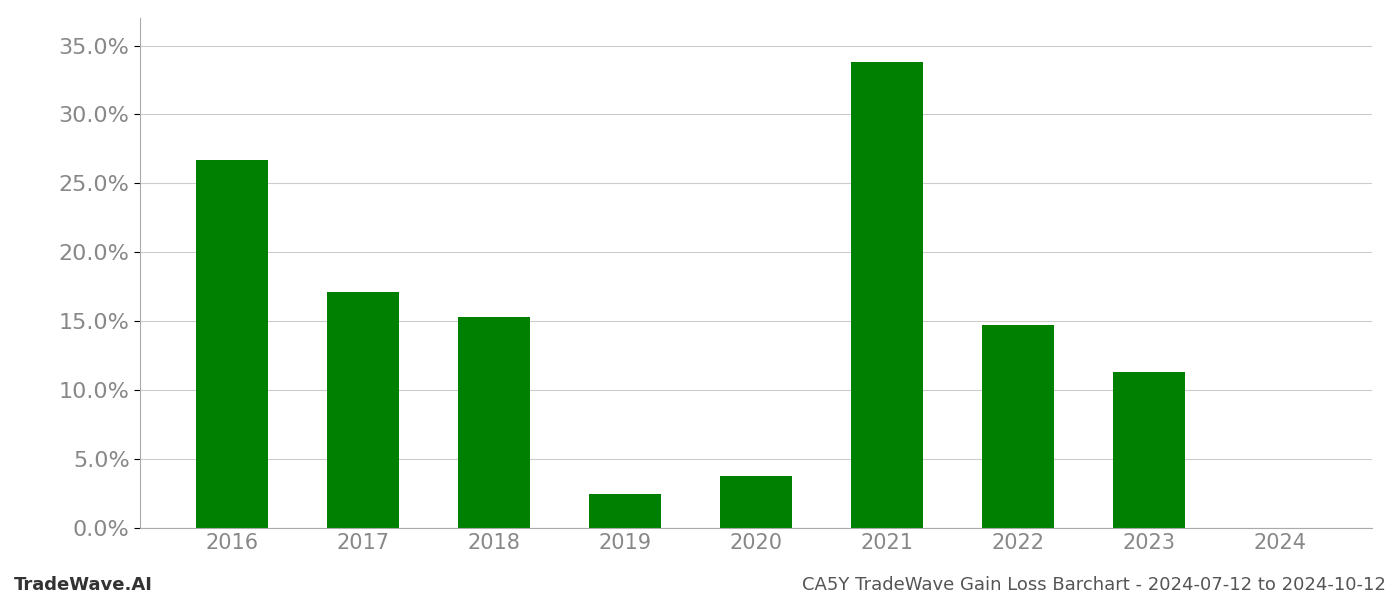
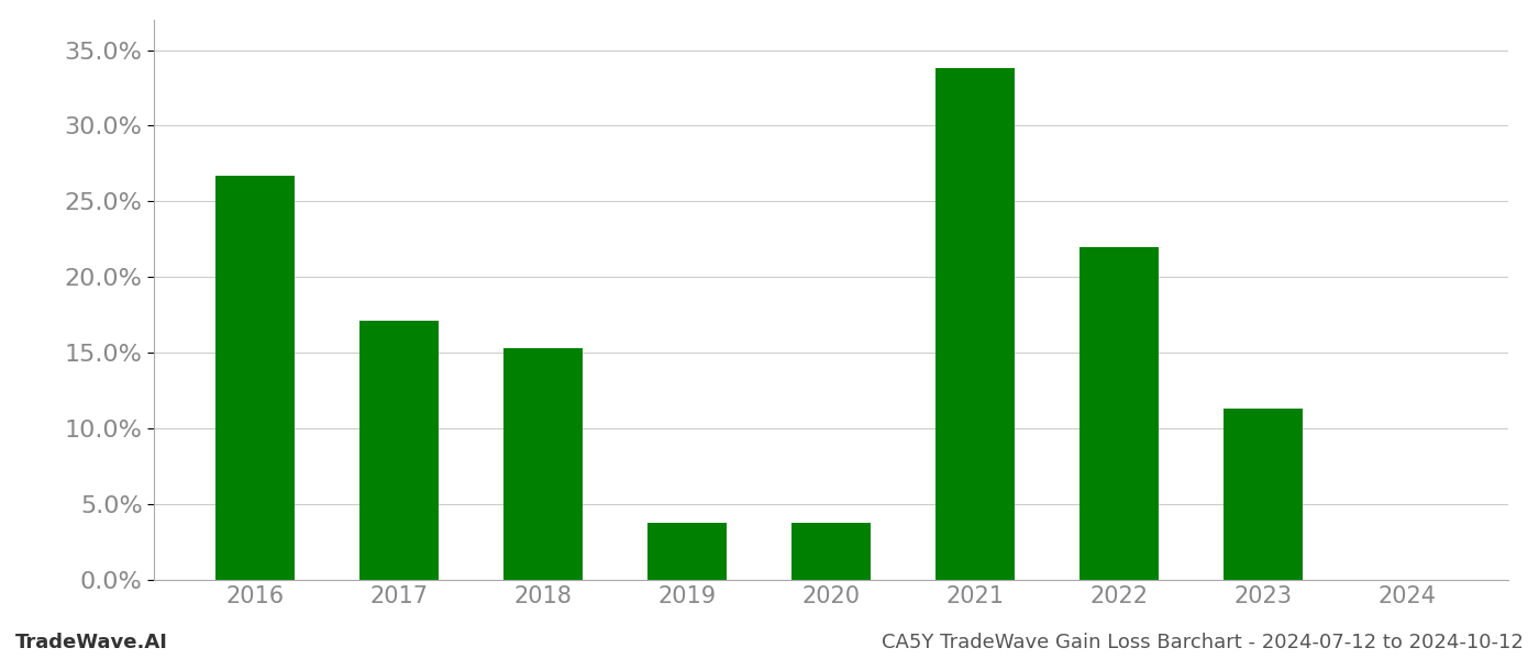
2019: 2.5% -> 3.8%
2022: 14.7% -> 22.0%
